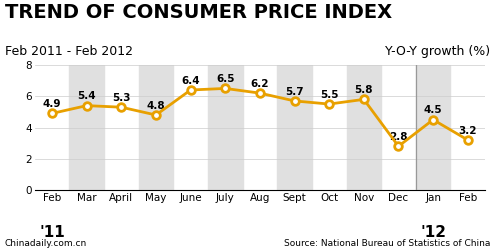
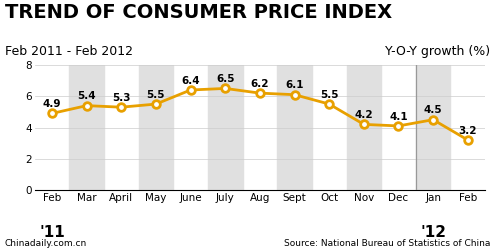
May: 4.8 -> 5.5
Sept: 5.7 -> 6.1
Nov: 5.8 -> 4.2
Dec: 2.8 -> 4.1
